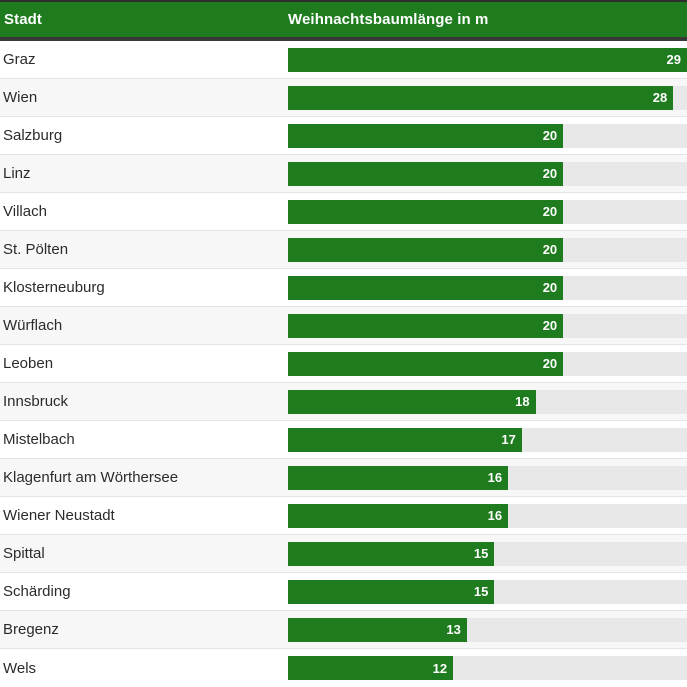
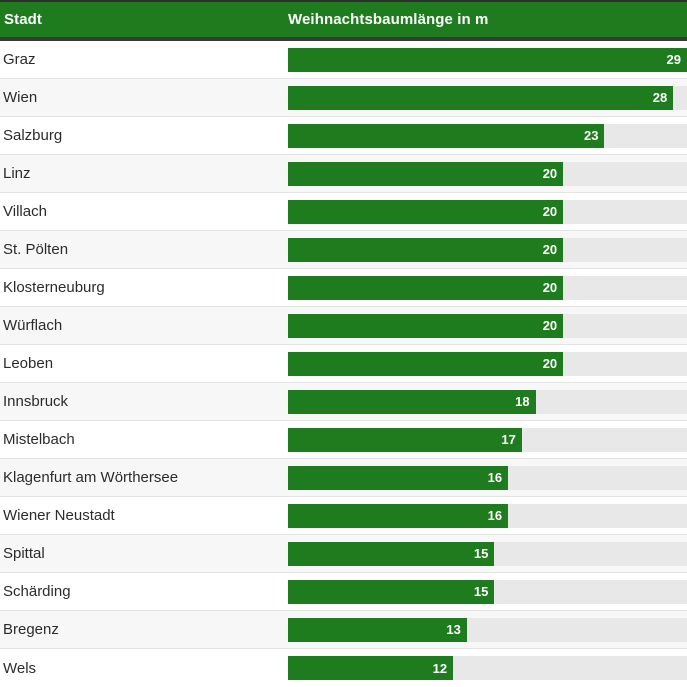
Salzburg: 20 -> 23
